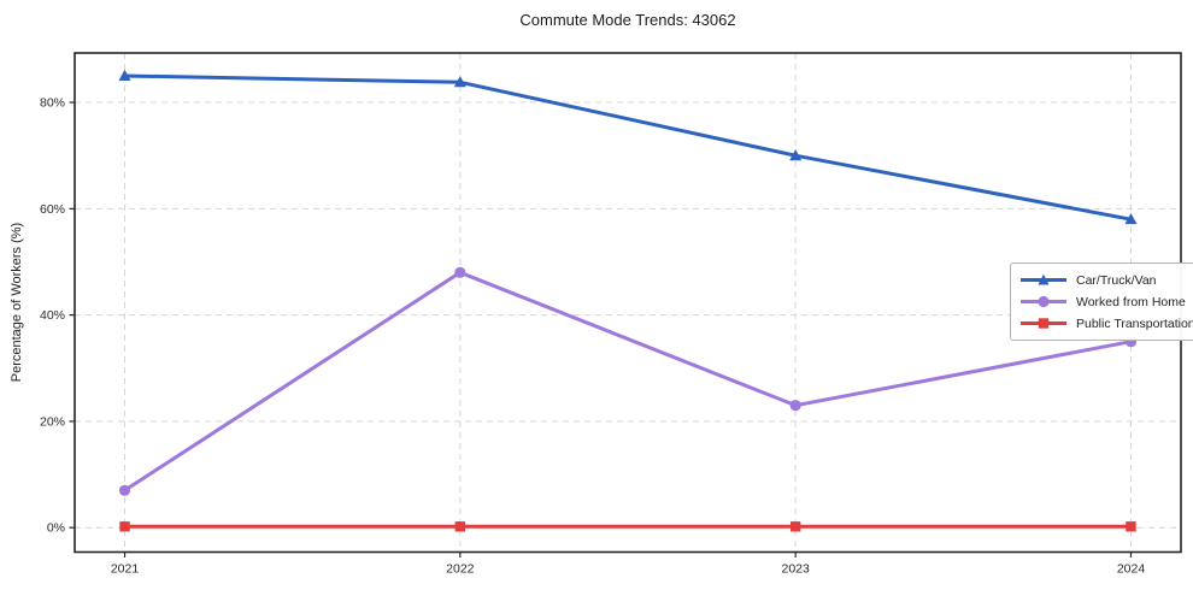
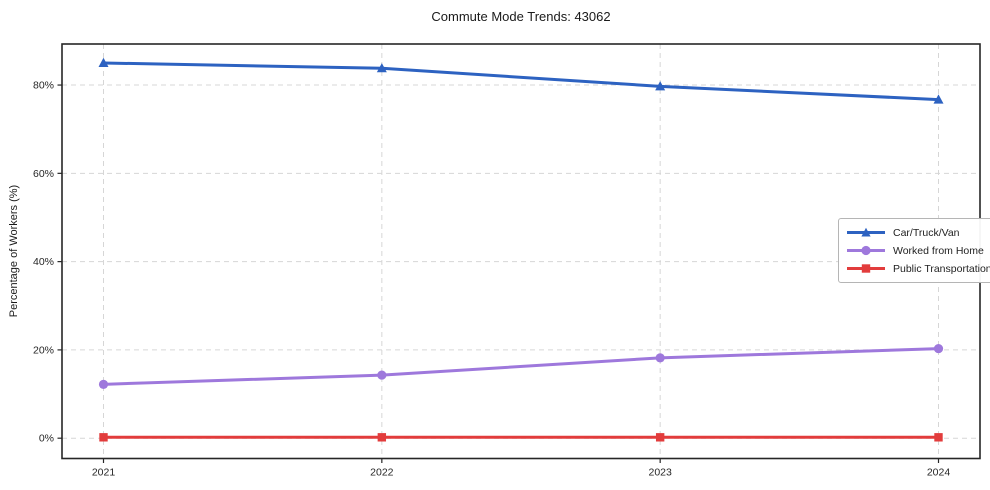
Worked from Home/2021: 7% -> 12%
Worked from Home/2022: 48% -> 14%
Car/Truck/Van/2023: 70% -> 80%
Worked from Home/2023: 23% -> 18%
Car/Truck/Van/2024: 58% -> 77%
Worked from Home/2024: 35% -> 20%
